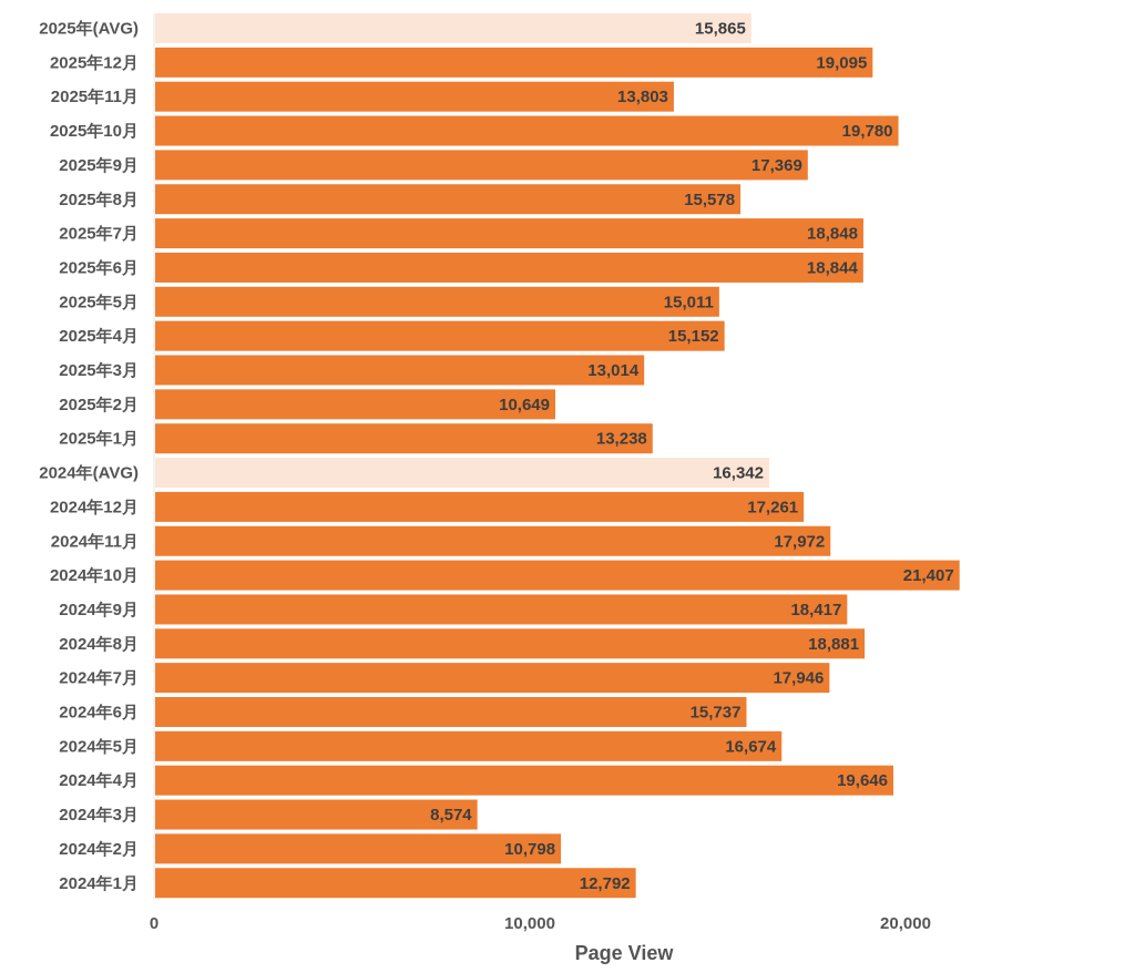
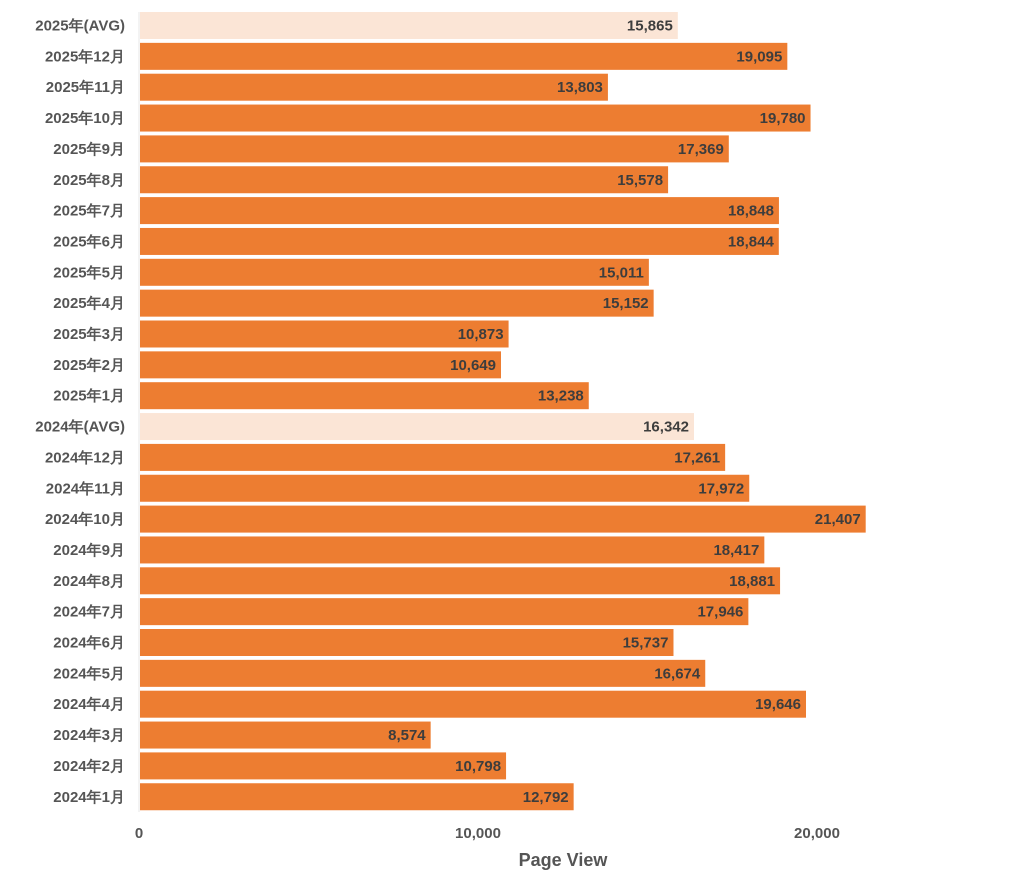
2025年3月: 13,014 -> 10,873
